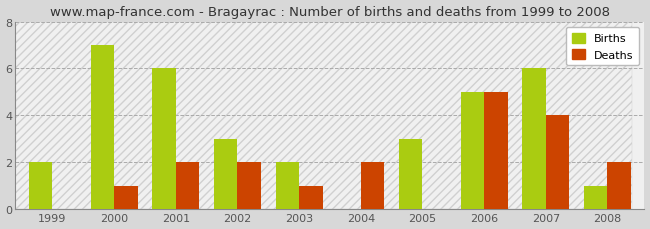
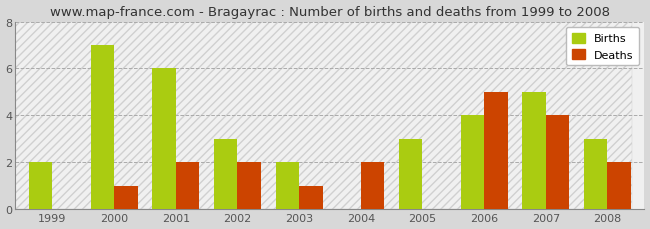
Births/2006: 5 -> 4
Births/2007: 6 -> 5
Births/2008: 1 -> 3
